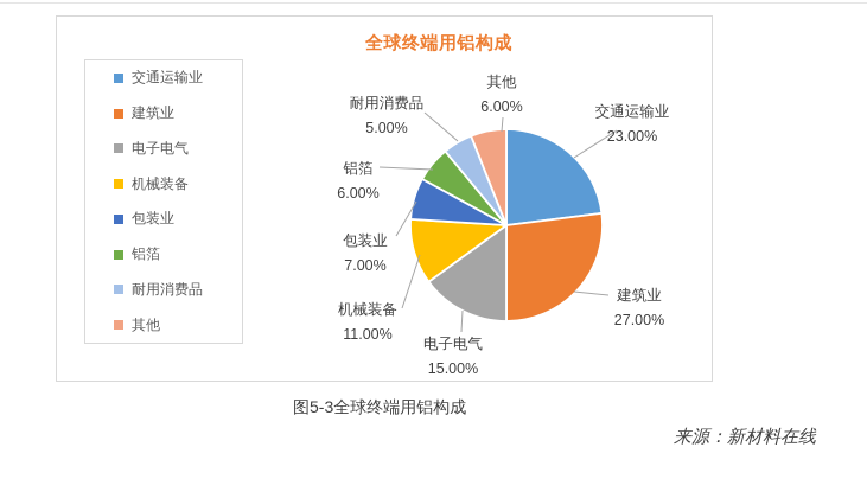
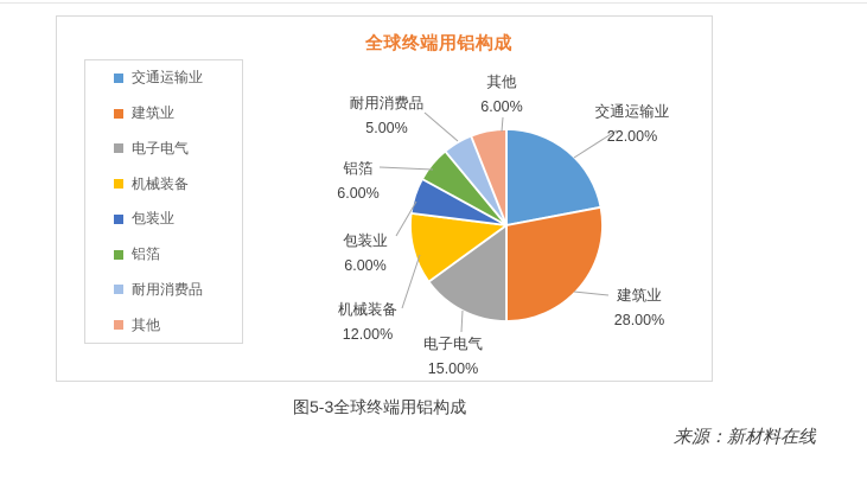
交通运输业: 23.00% -> 22.00%
建筑业: 27.00% -> 28.00%
机械装备: 11.00% -> 12.00%
包装业: 7.00% -> 6.00%
